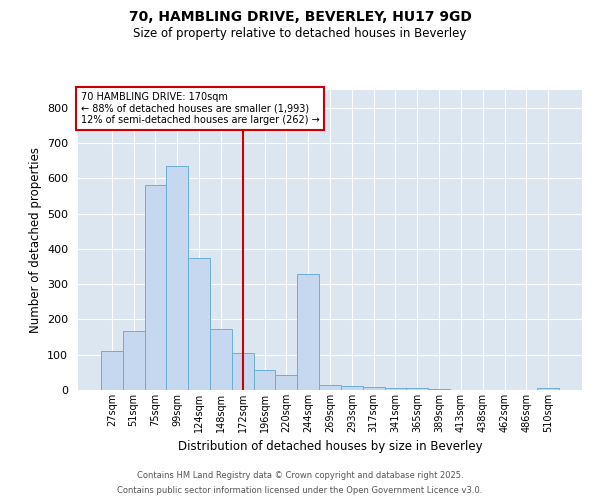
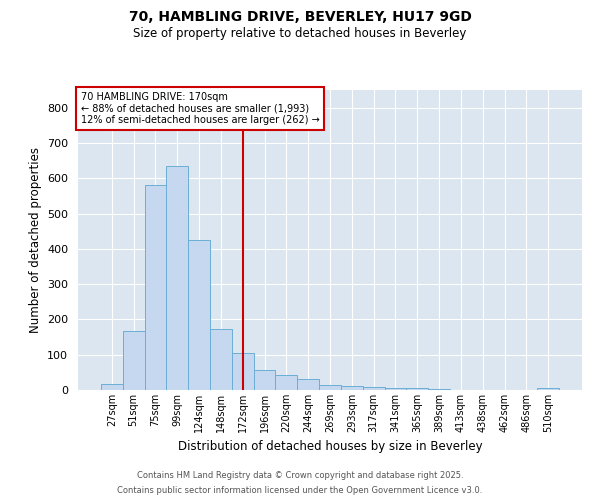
27sqm: 110 -> 18
124sqm: 375 -> 425
244sqm: 330 -> 30
